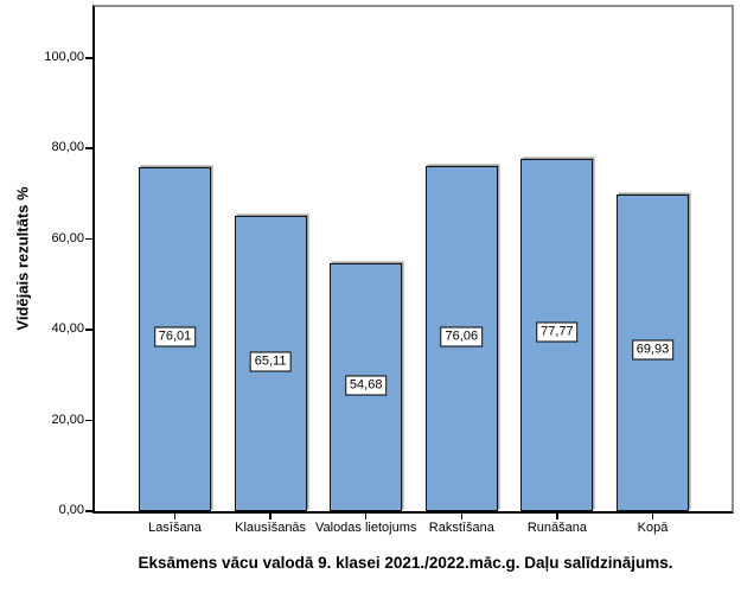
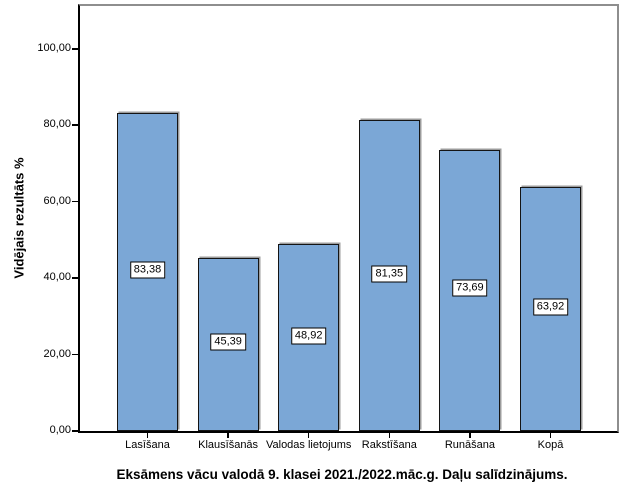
Lasīšana: 76,01 -> 83,38
Klausīšanās: 65,11 -> 45,39
Valodas lietojums: 54,68 -> 48,92
Rakstīšana: 76,06 -> 81,35
Runāšana: 77,77 -> 73,69
Kopā: 69,93 -> 63,92
